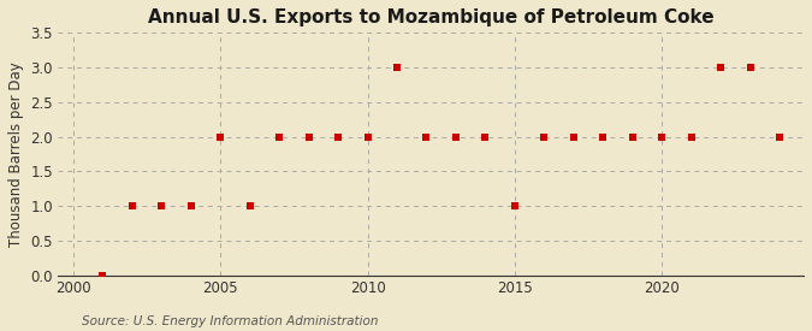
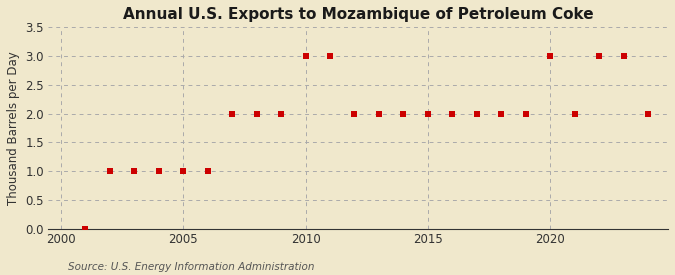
2005: 2 -> 1
2010: 2 -> 3
2015: 1 -> 2
2020: 2 -> 3
